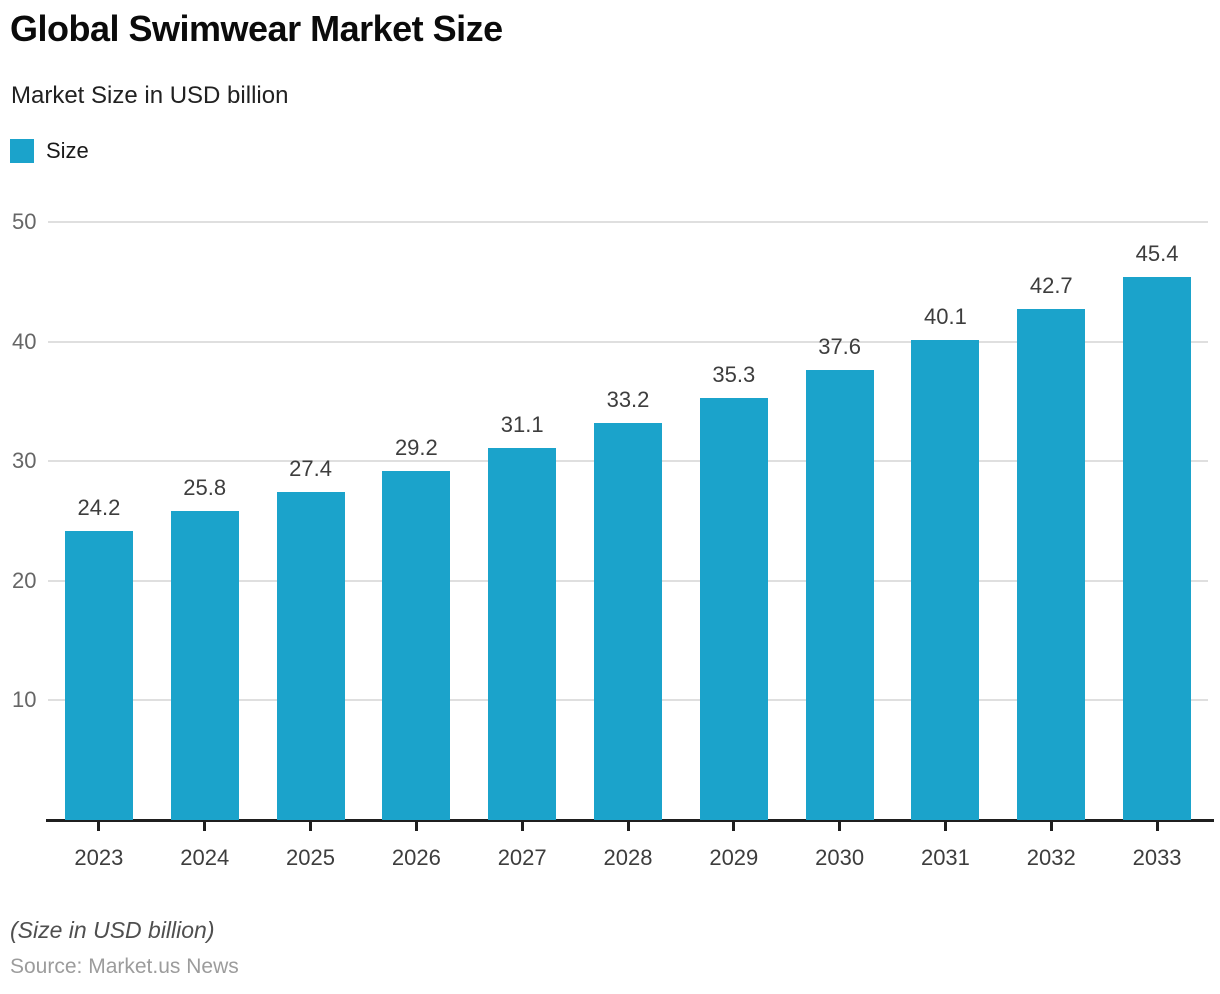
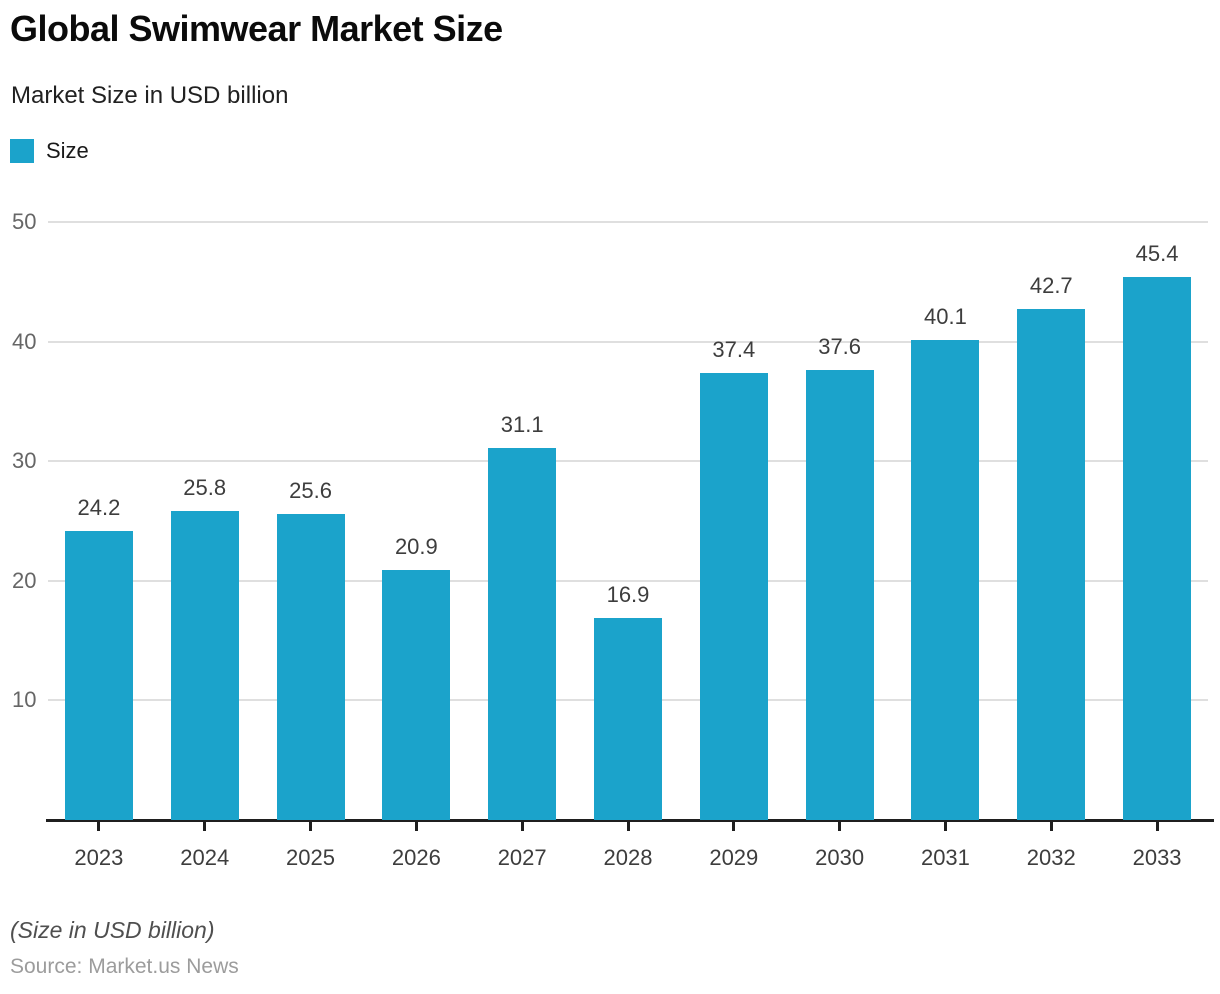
2025: 27.4 -> 25.6
2026: 29.2 -> 20.9
2028: 33.2 -> 16.9
2029: 35.3 -> 37.4
